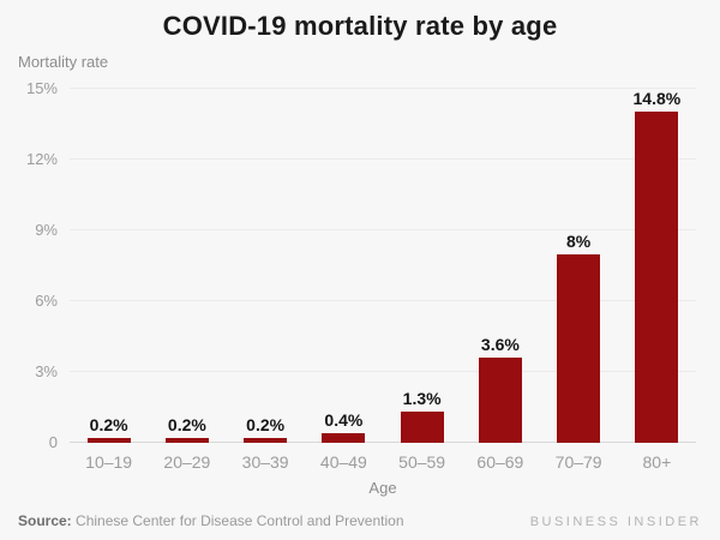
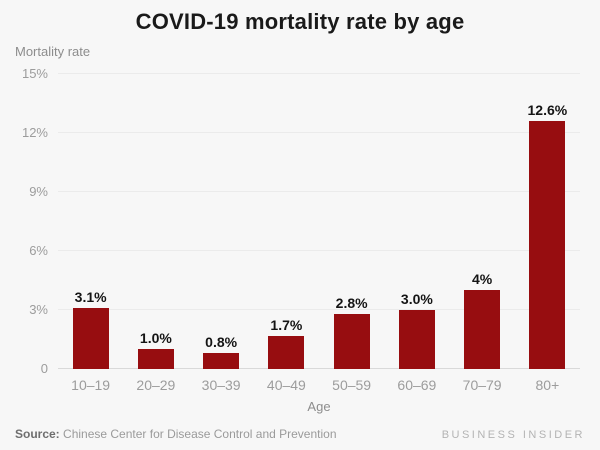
10–19: 0.2% -> 3.1%
20–29: 0.2% -> 1.0%
30–39: 0.2% -> 0.8%
40–49: 0.4% -> 1.7%
50–59: 1.3% -> 2.8%
60–69: 3.6% -> 3.0%
70–79: 8% -> 4%
80+: 14.8% -> 12.6%
